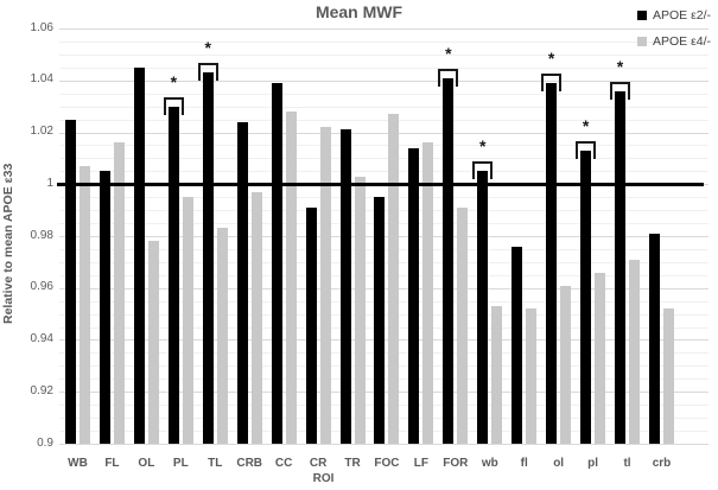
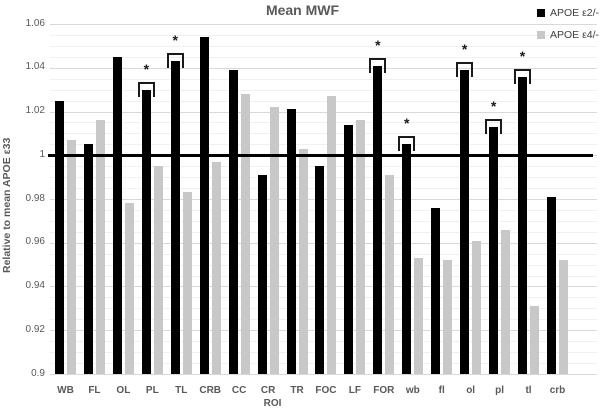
APOE ε2/-/CRB: 1.024 -> 1.054
APOE ε4/-/tl: 0.971 -> 0.931
